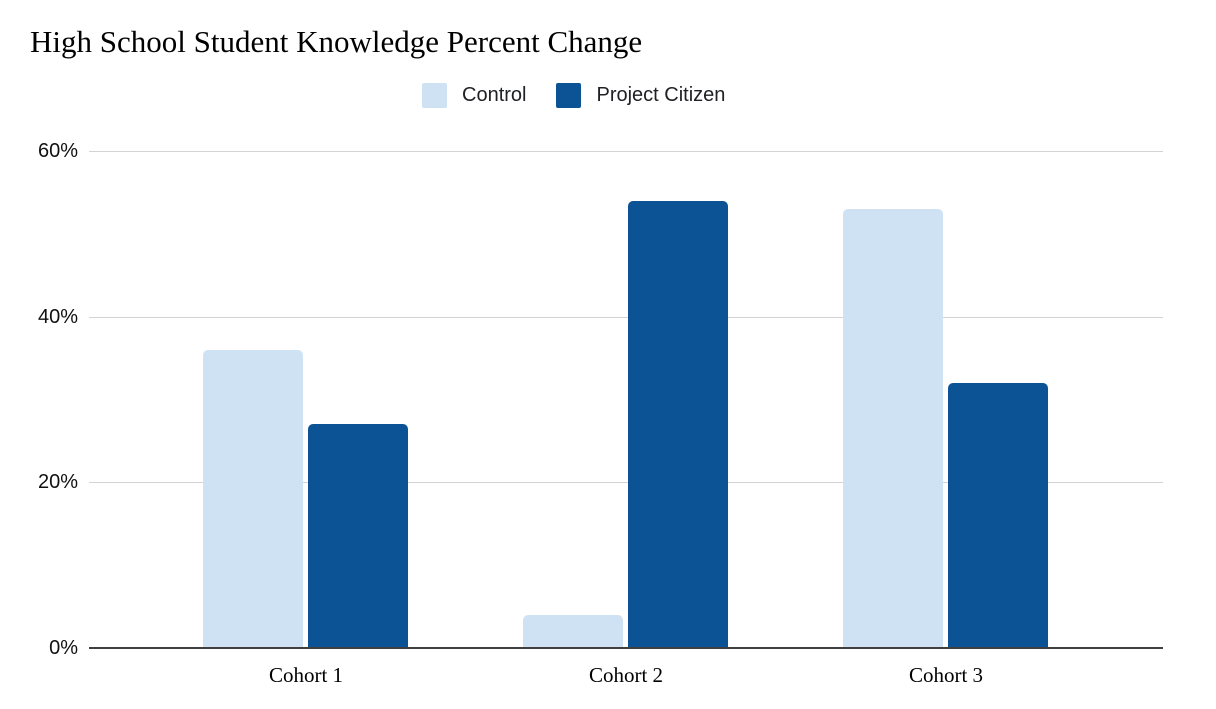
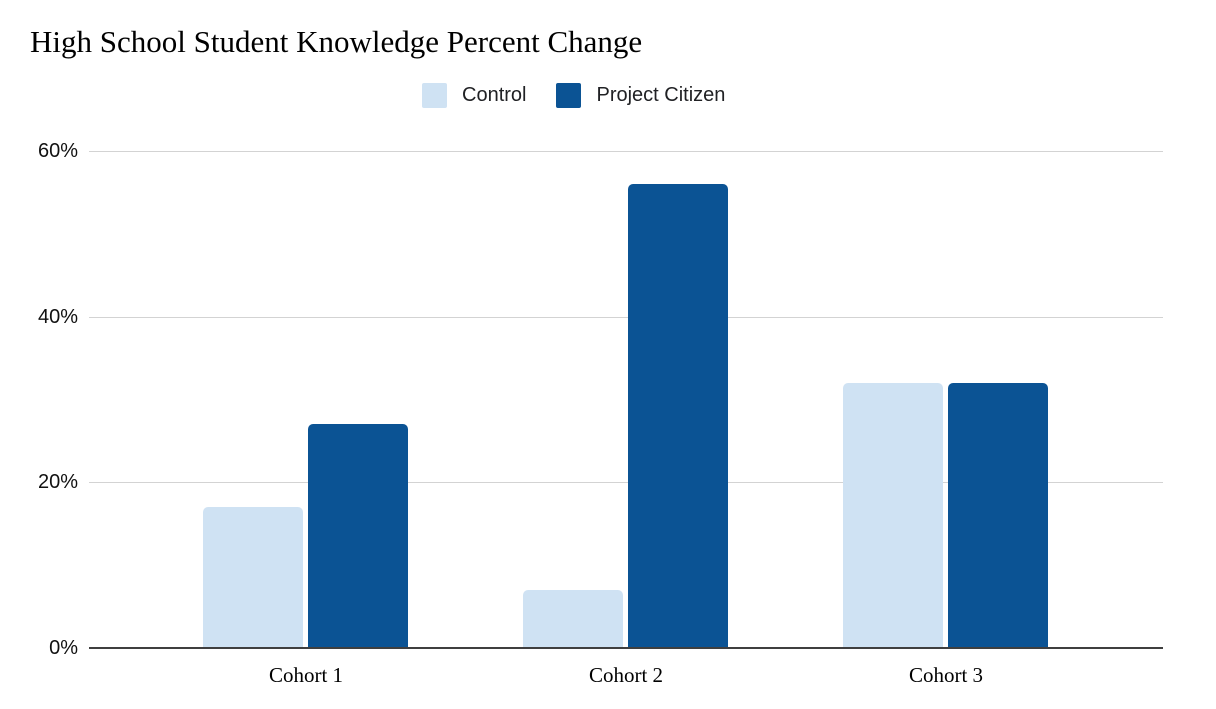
Control/Cohort 1: 36% -> 17%
Control/Cohort 2: 4% -> 7%
Project Citizen/Cohort 2: 54% -> 56%
Control/Cohort 3: 53% -> 32%
